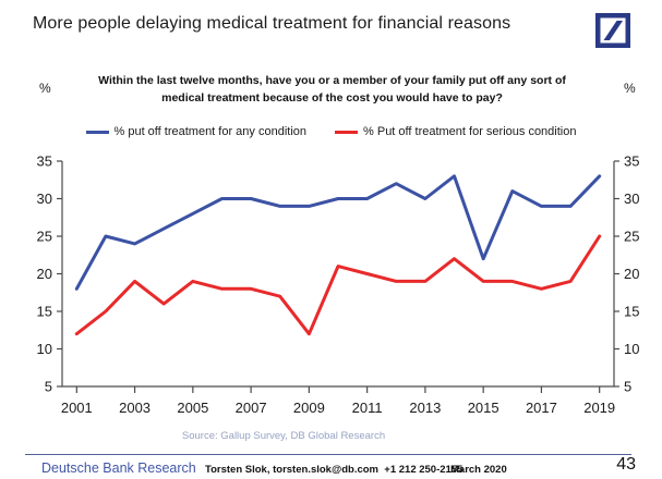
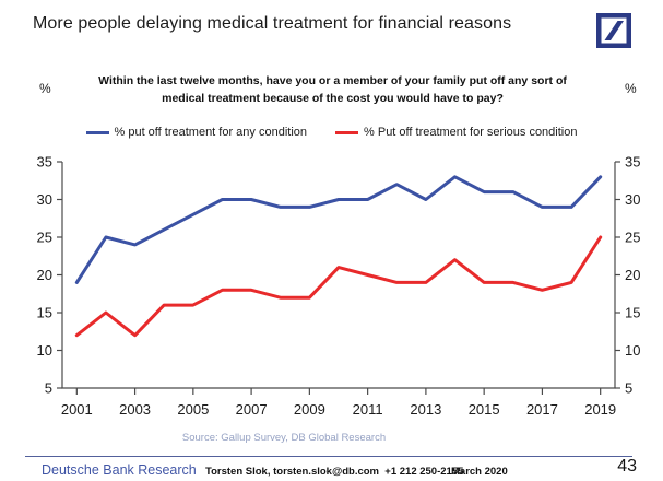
% put off treatment for any condition/2001: 18 -> 19
% Put off treatment for serious condition/2003: 19 -> 12
% Put off treatment for serious condition/2005: 19 -> 16
% Put off treatment for serious condition/2009: 12 -> 17
% put off treatment for any condition/2015: 22 -> 31
